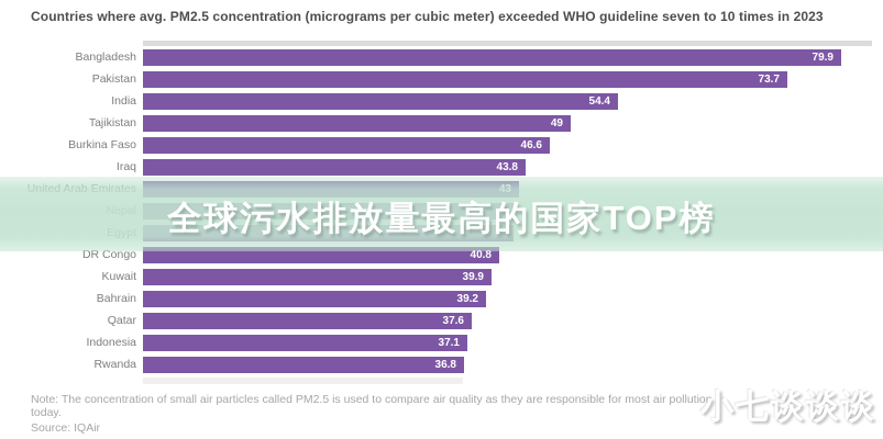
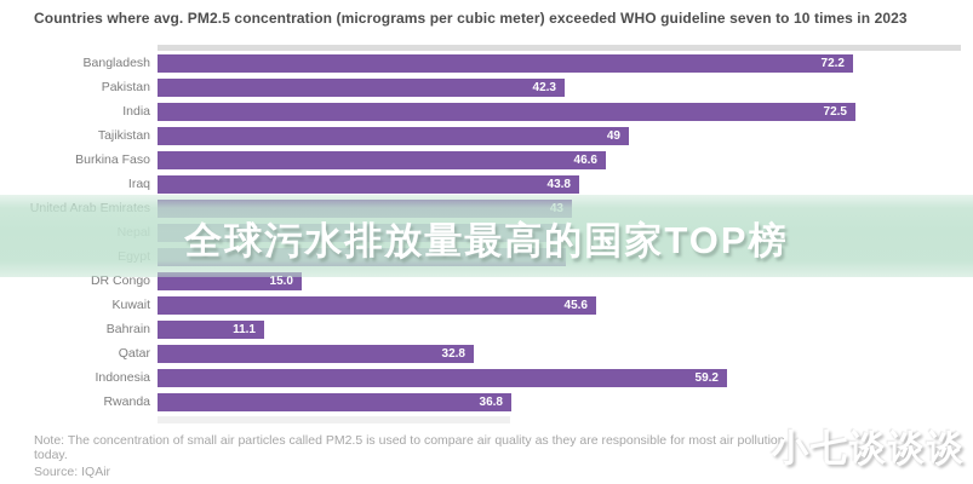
Bangladesh: 79.9 -> 72.2
Pakistan: 73.7 -> 42.3
India: 54.4 -> 72.5
DR Congo: 40.8 -> 15.0
Kuwait: 39.9 -> 45.6
Bahrain: 39.2 -> 11.1
Qatar: 37.6 -> 32.8
Indonesia: 37.1 -> 59.2
